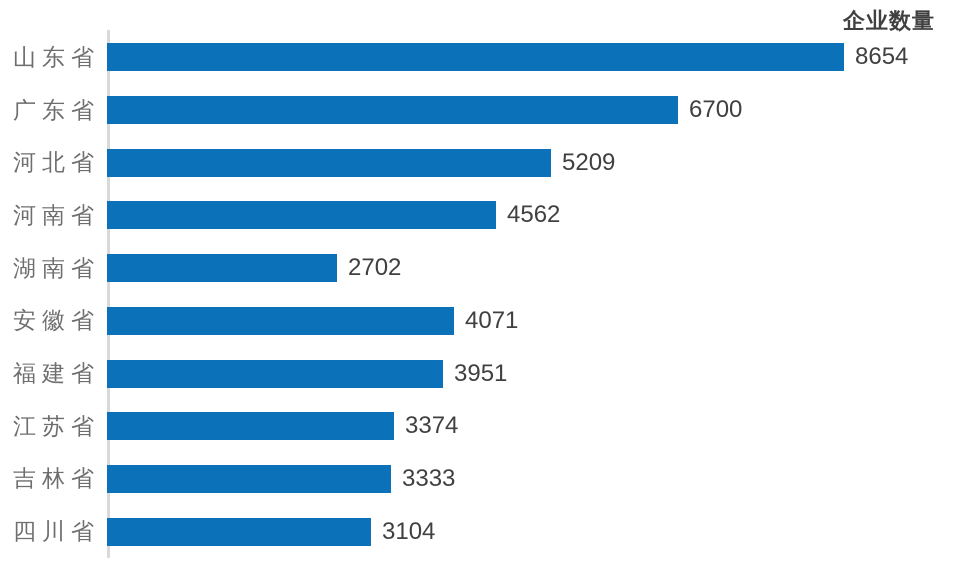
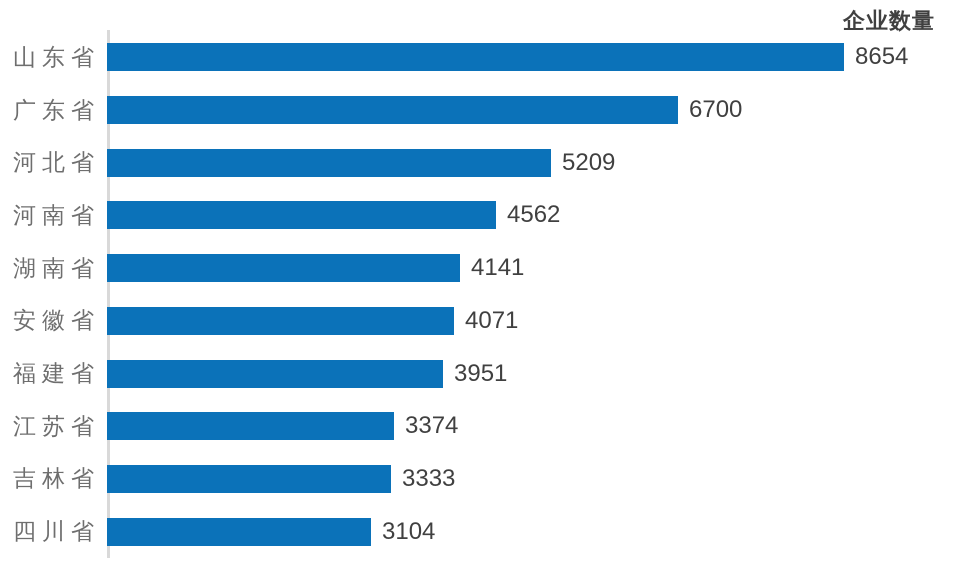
湖南省: 2702 -> 4141
